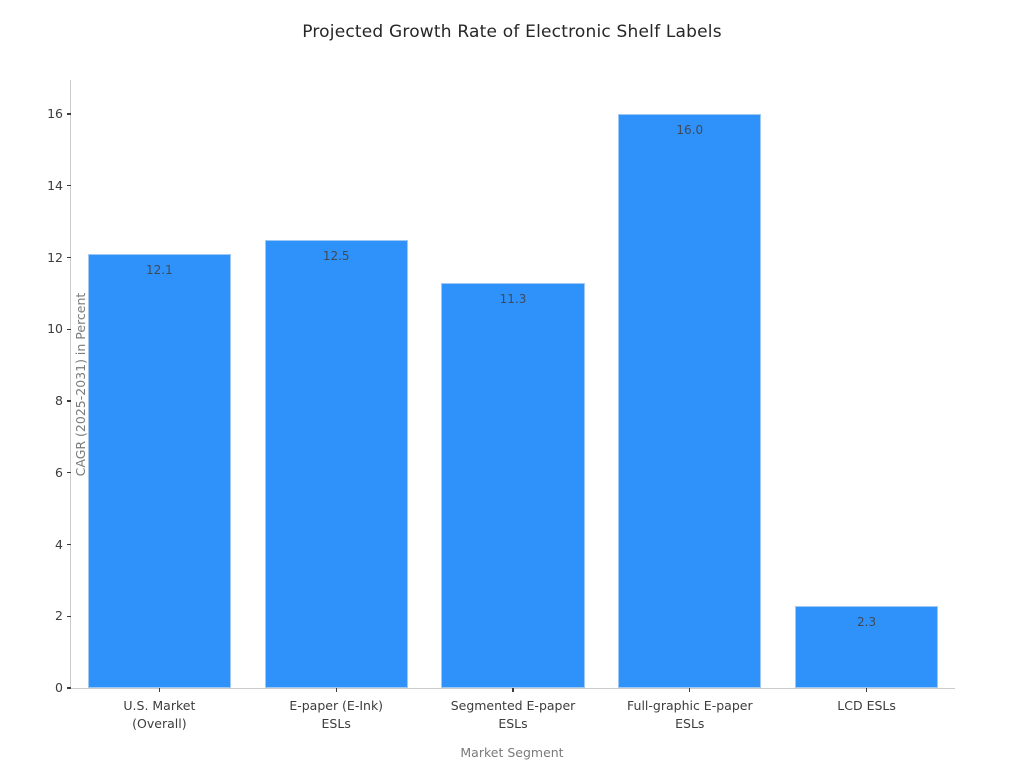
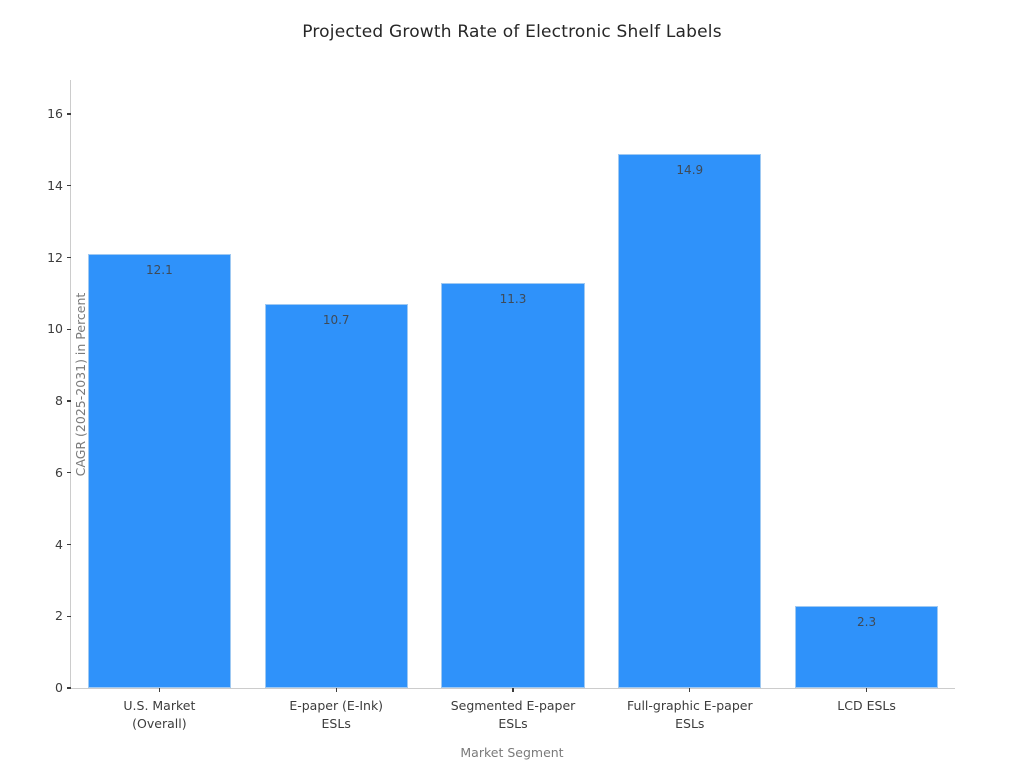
E-paper (E-Ink) ESLs: 12.5 -> 10.7
Full-graphic E-paper ESLs: 16.0 -> 14.9
